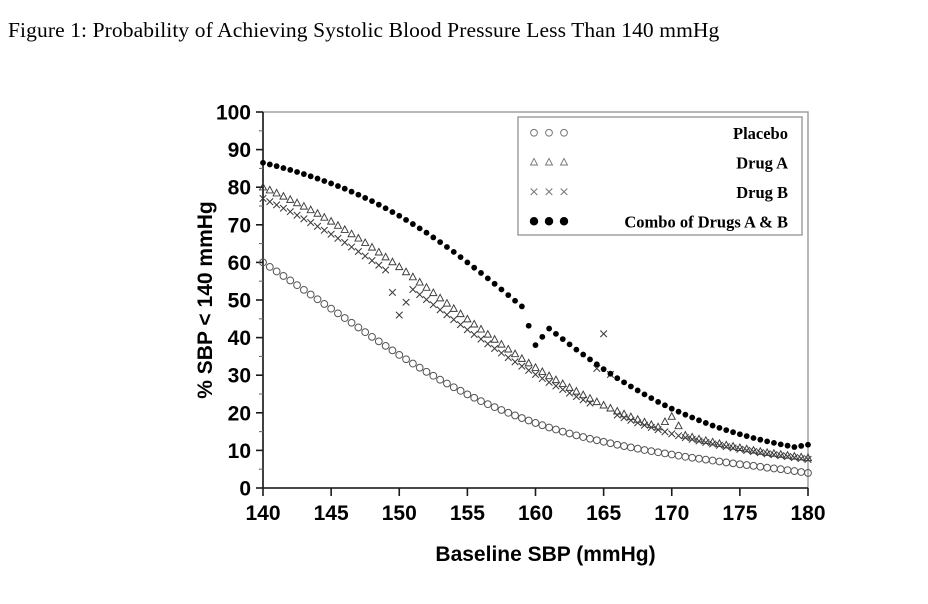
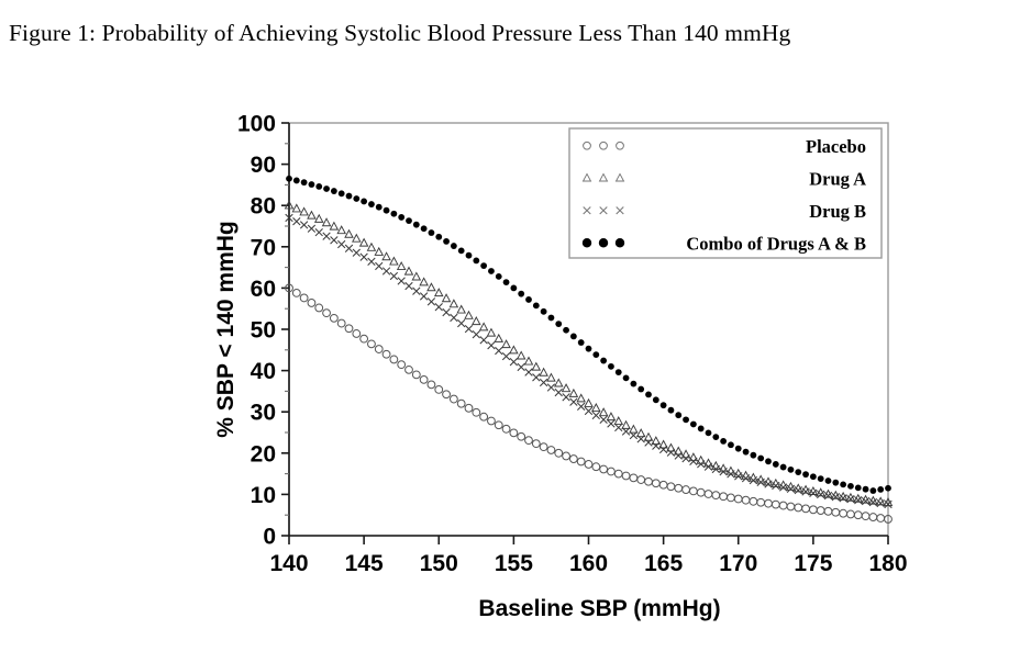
Drug B/150: 46 -> 55
Combo of Drugs A & B/160: 38 -> 45
Drug B/165: 41 -> 21
Drug A/170: 19 -> 15
